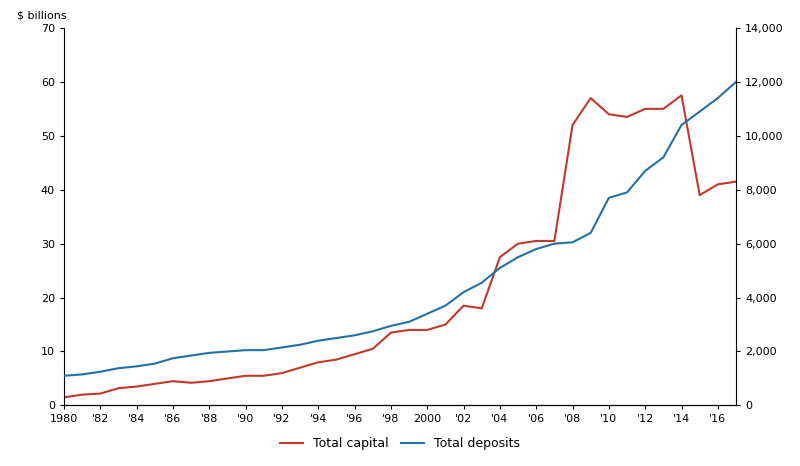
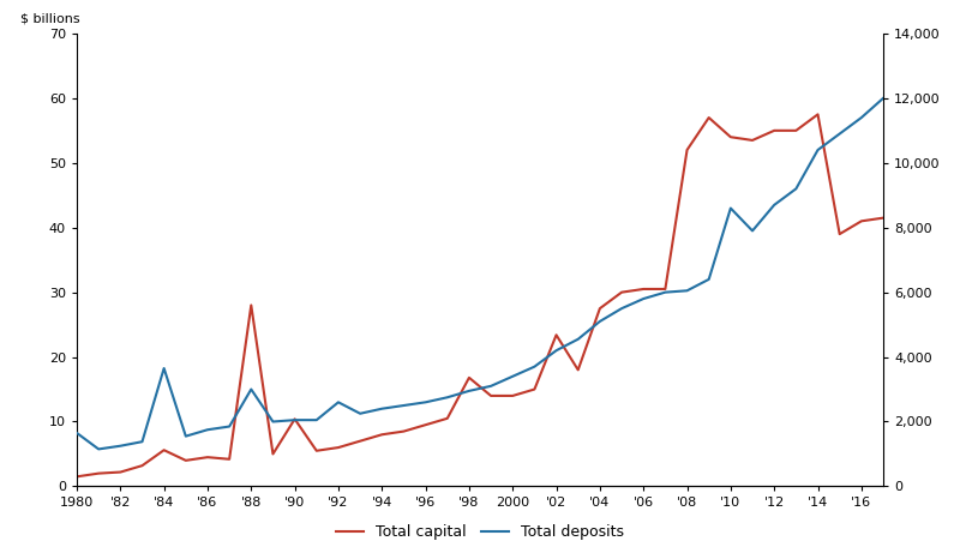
Total deposits/1980: 1,100 -> 1,650
Total capital/'84: 3.5 -> 5.6
Total deposits/'84: 1,450 -> 3,650
Total capital/'88: 4.5 -> 28.0
Total deposits/'88: 1,950 -> 3,000
Total capital/'90: 5.5 -> 10.4
Total deposits/'92: 2,150 -> 2,600
Total capital/'98: 13.5 -> 16.8
Total capital/'02: 18.5 -> 23.4
Total deposits/'10: 7,700 -> 8,600
